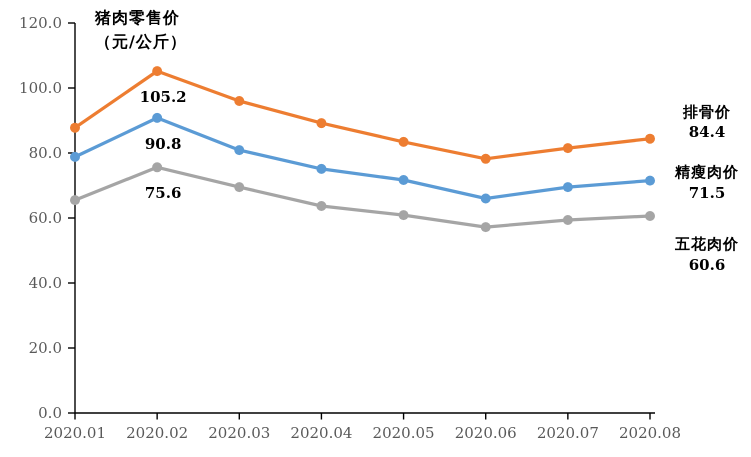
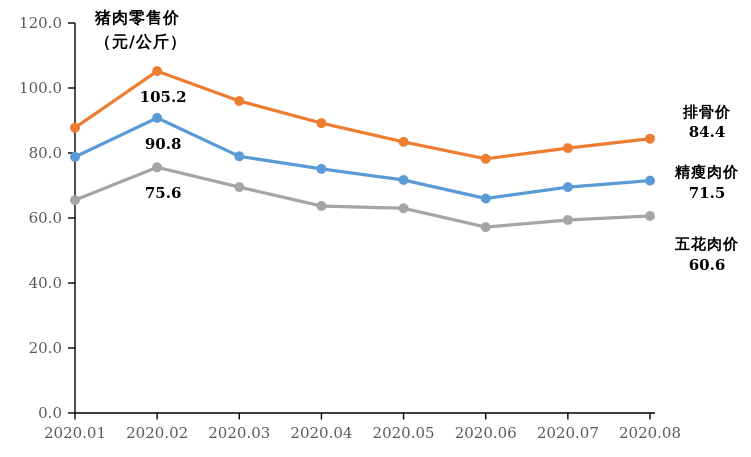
精瘦肉价/2020.03: 81 -> 79
五花肉价/2020.05: 61 -> 63
